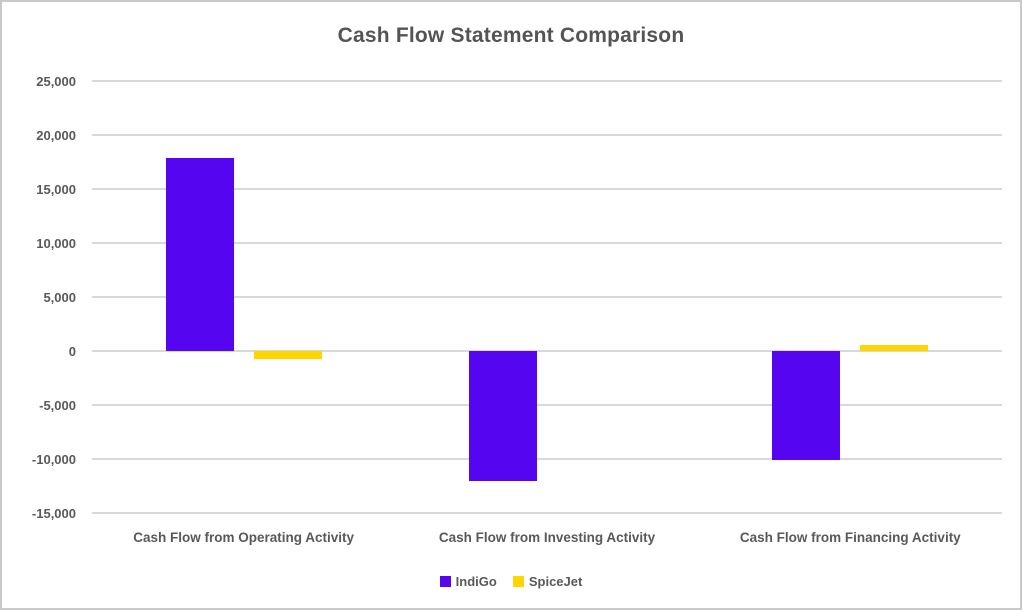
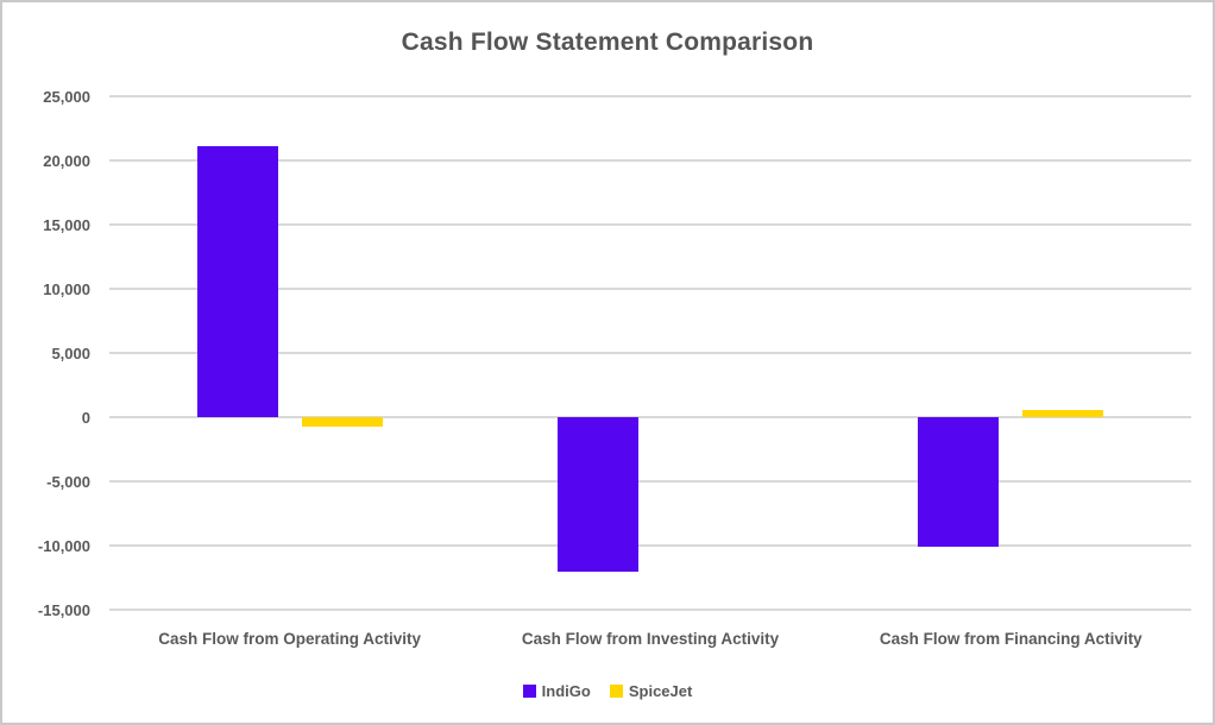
IndiGo/Cash Flow from Operating Activity: 17900 -> 21200
